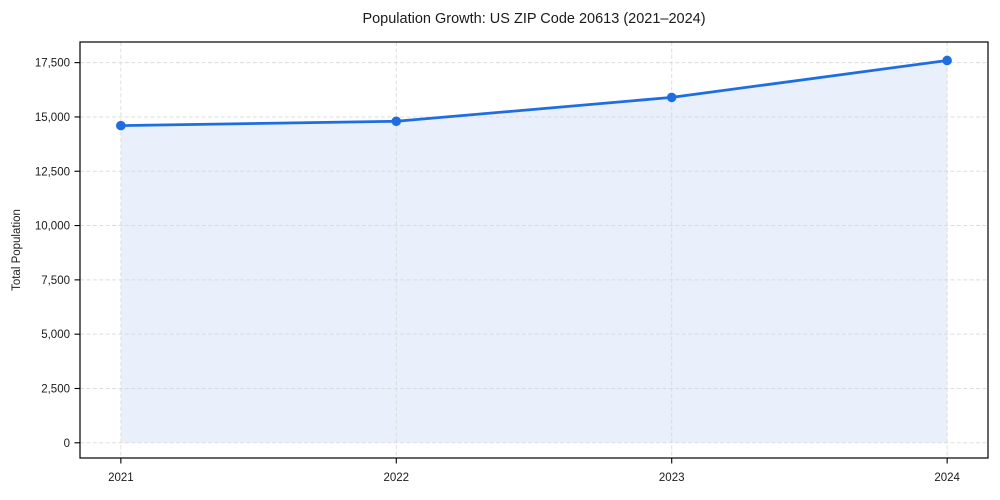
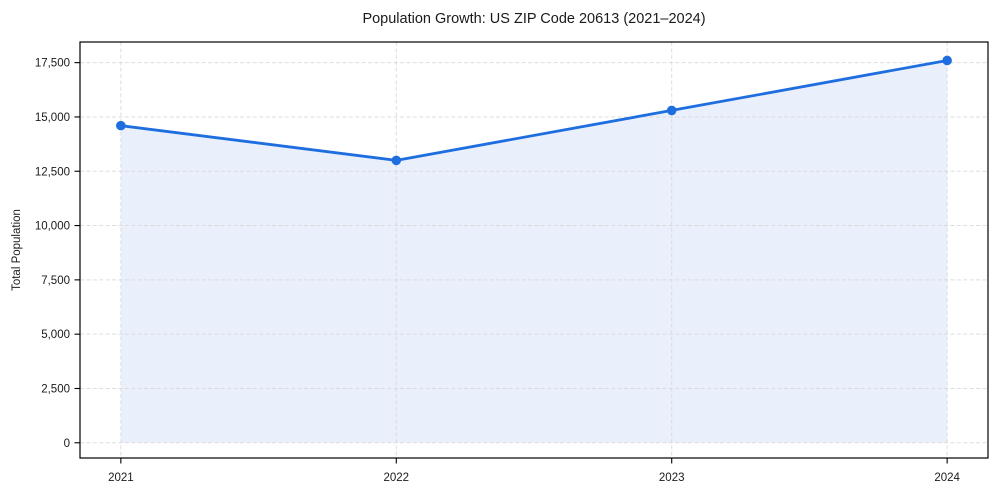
2022: 14800 -> 13000
2023: 15900 -> 15300
